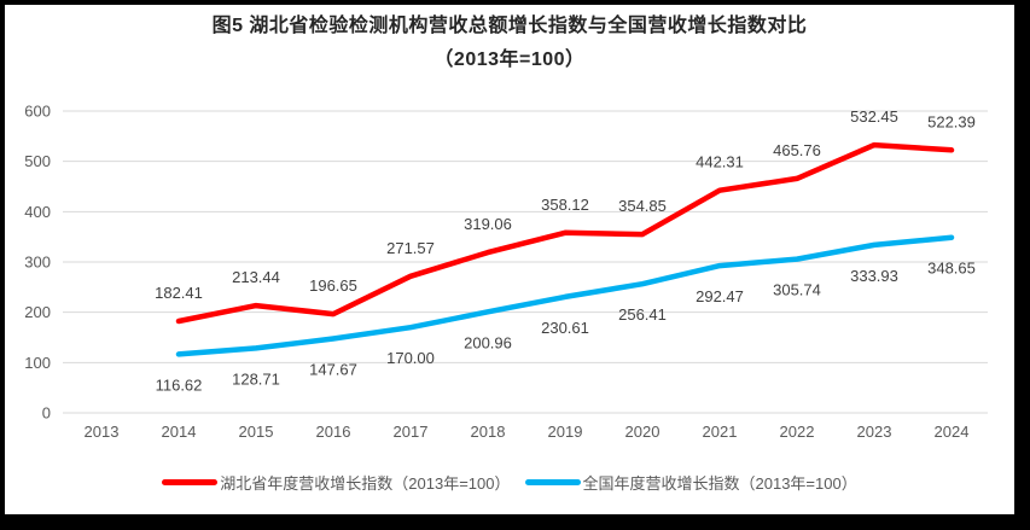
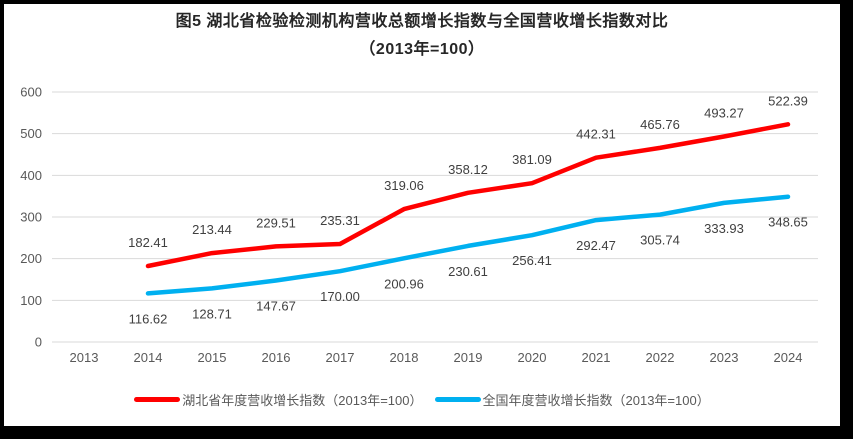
湖北省年度营收增长指数（2013年=100）/2016: 196.65 -> 229.51
湖北省年度营收增长指数（2013年=100）/2017: 271.57 -> 235.31
湖北省年度营收增长指数（2013年=100）/2020: 354.85 -> 381.09
湖北省年度营收增长指数（2013年=100）/2023: 532.45 -> 493.27
